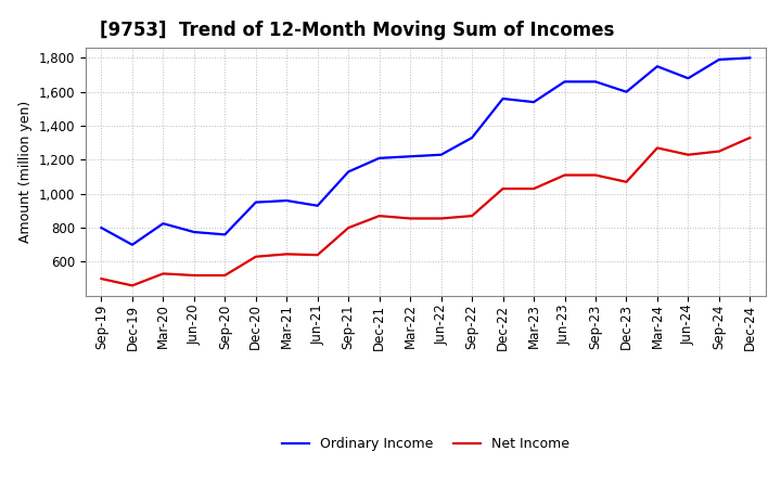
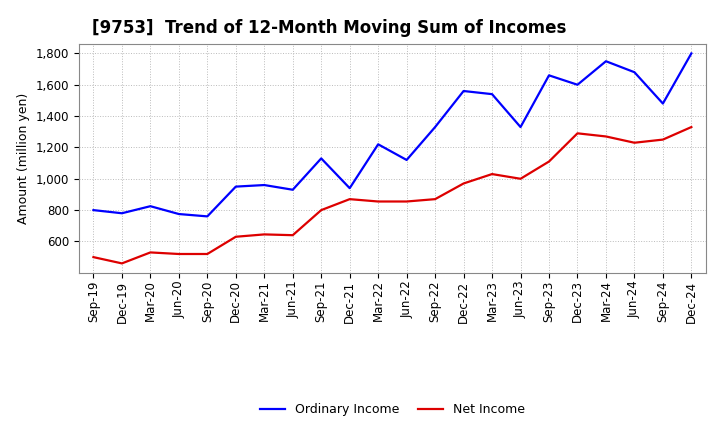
Ordinary Income/Dec-19: 700 -> 780
Ordinary Income/Dec-21: 1,210 -> 940
Ordinary Income/Jun-22: 1,230 -> 1,120
Net Income/Dec-22: 1,030 -> 970
Ordinary Income/Jun-23: 1,660 -> 1,330
Net Income/Jun-23: 1,110 -> 1,000
Net Income/Dec-23: 1,070 -> 1,290
Ordinary Income/Sep-24: 1,790 -> 1,480
